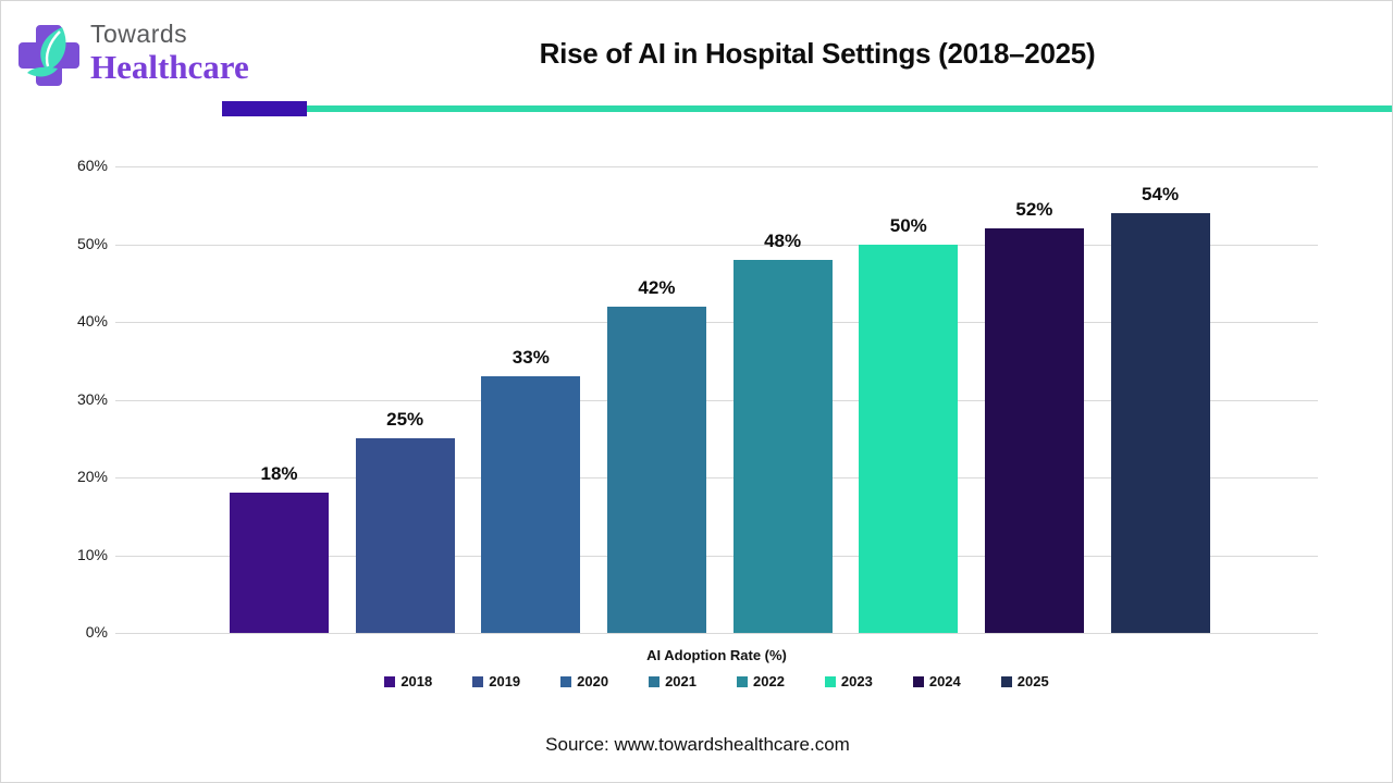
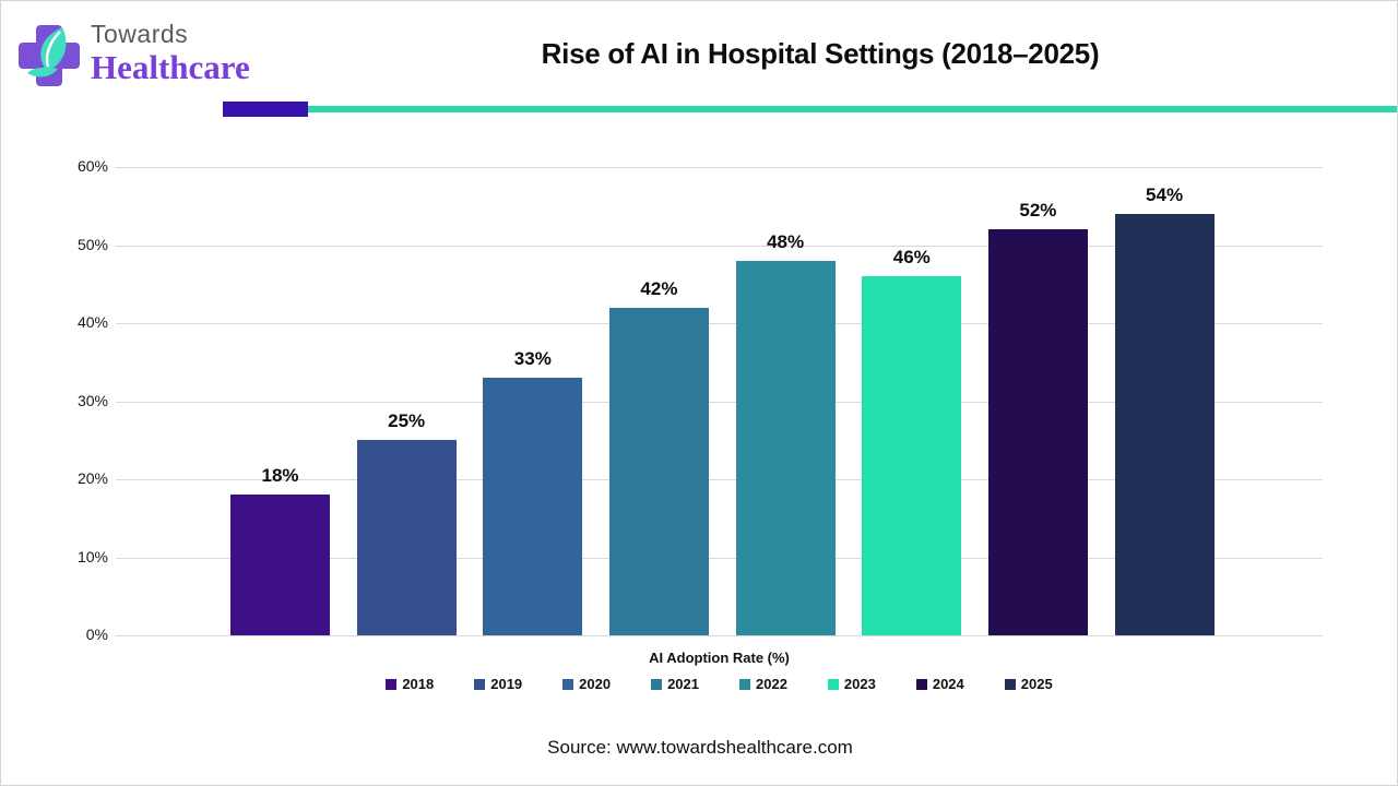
2023: 50% -> 46%
